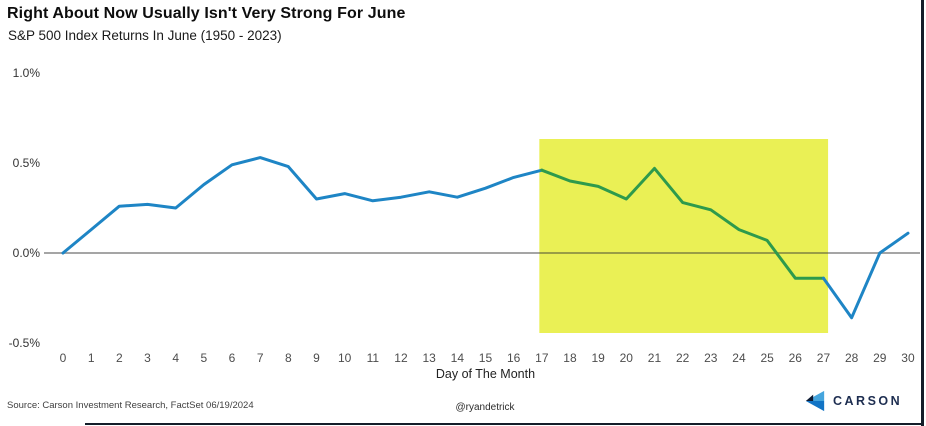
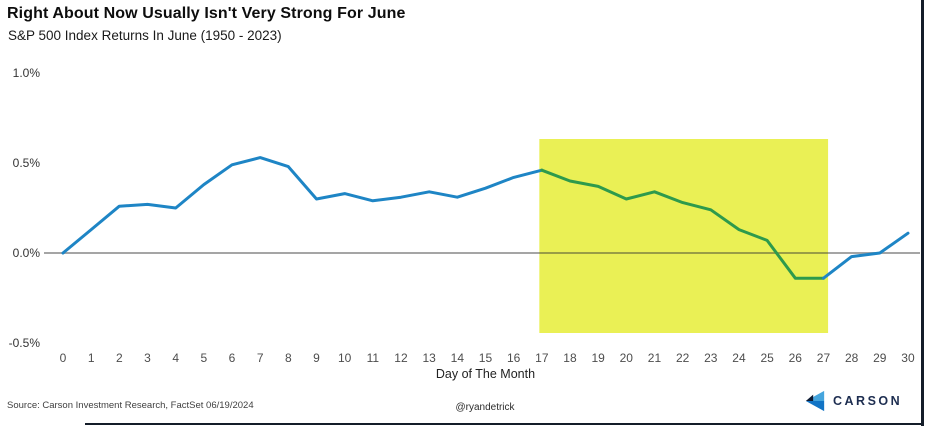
21: 0.47% -> 0.34%
28: -0.36% -> -0.02%
